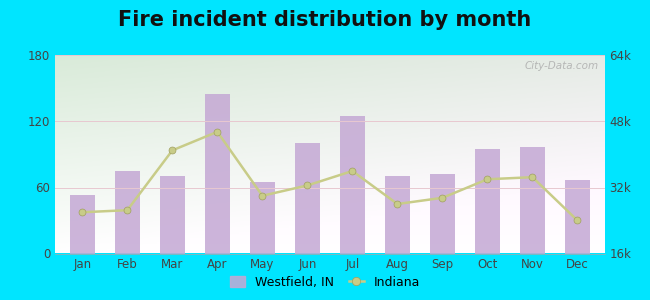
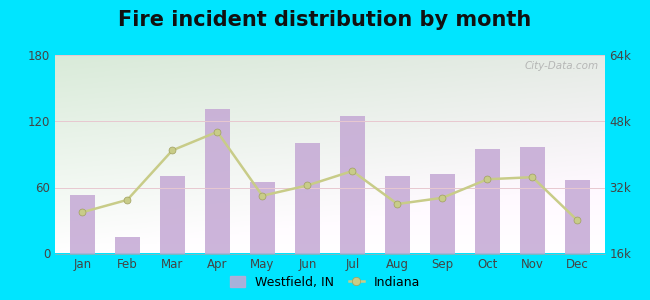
Westfield, IN/Feb: 75 -> 15
Indiana/Feb: 26.5k -> 29.0k
Westfield, IN/Apr: 145 -> 131
